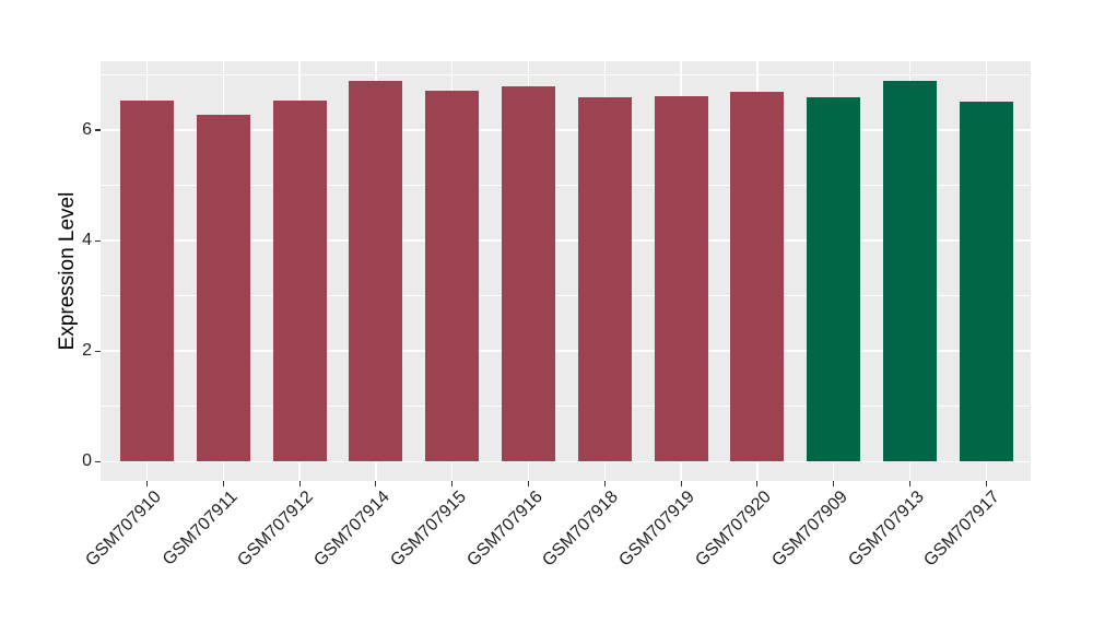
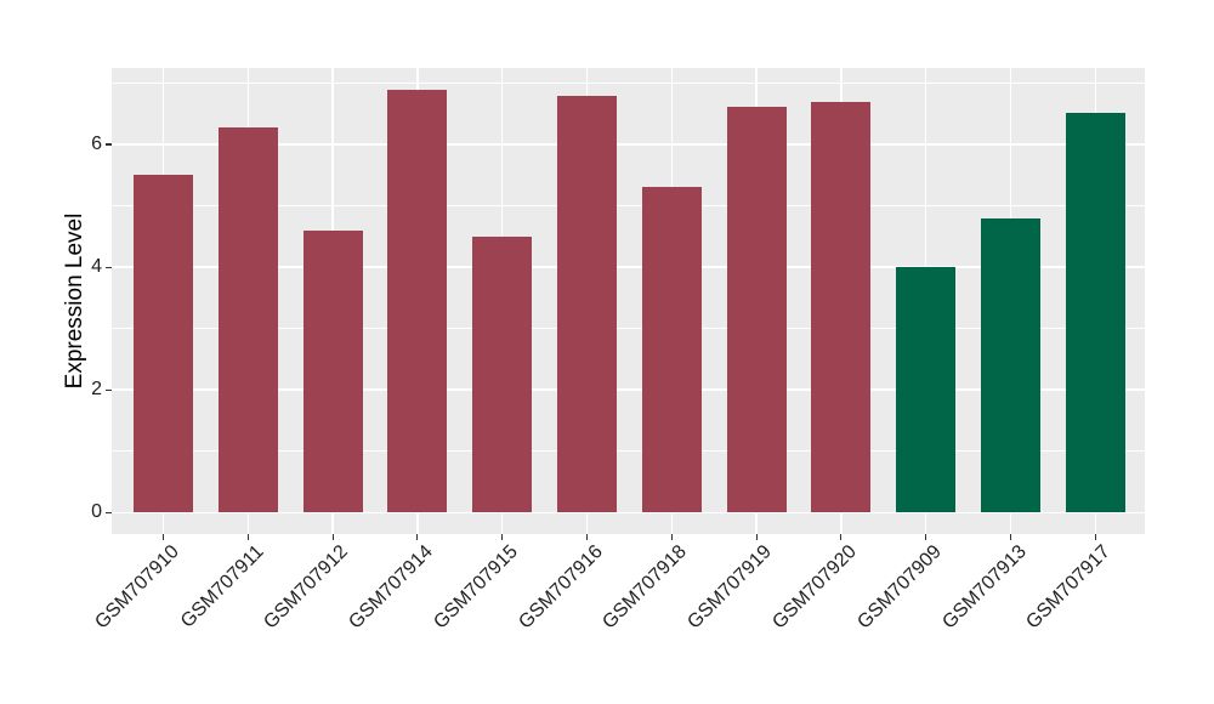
GSM707910: 6.5 -> 5.5
GSM707912: 6.5 -> 4.6
GSM707915: 6.7 -> 4.5
GSM707918: 6.6 -> 5.3
GSM707909: 6.6 -> 4.0
GSM707913: 6.9 -> 4.8
